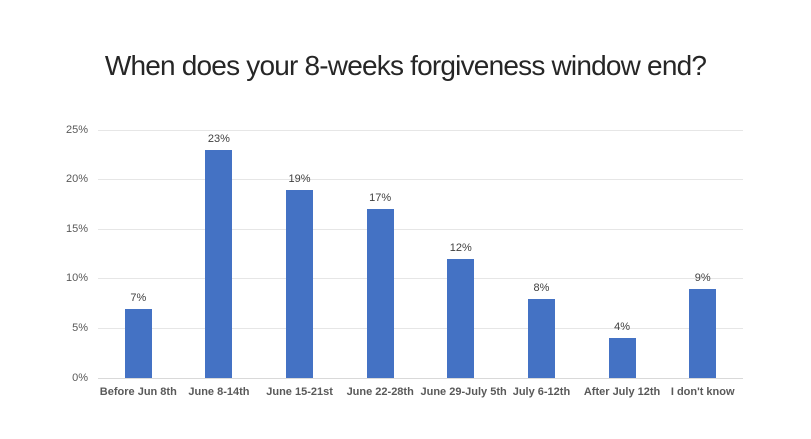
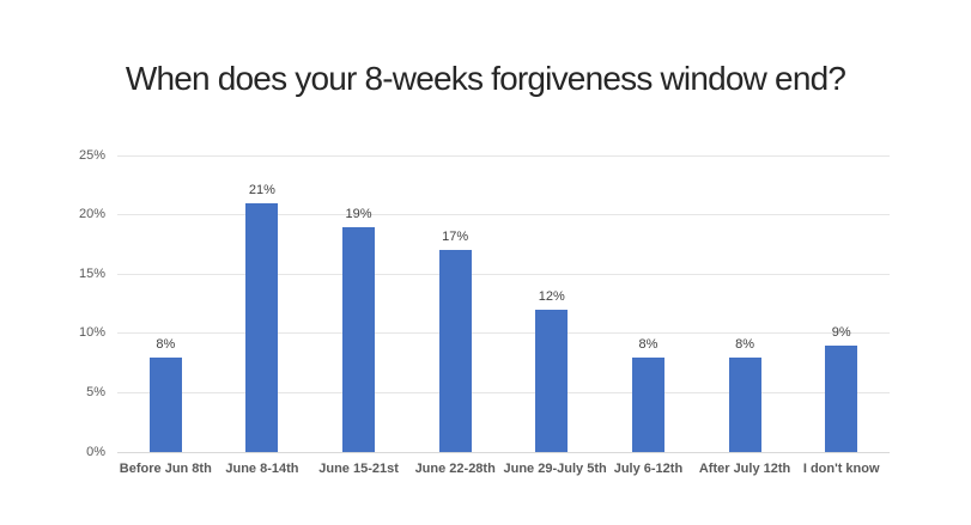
Before Jun 8th: 7% -> 8%
June 8-14th: 23% -> 21%
After July 12th: 4% -> 8%
